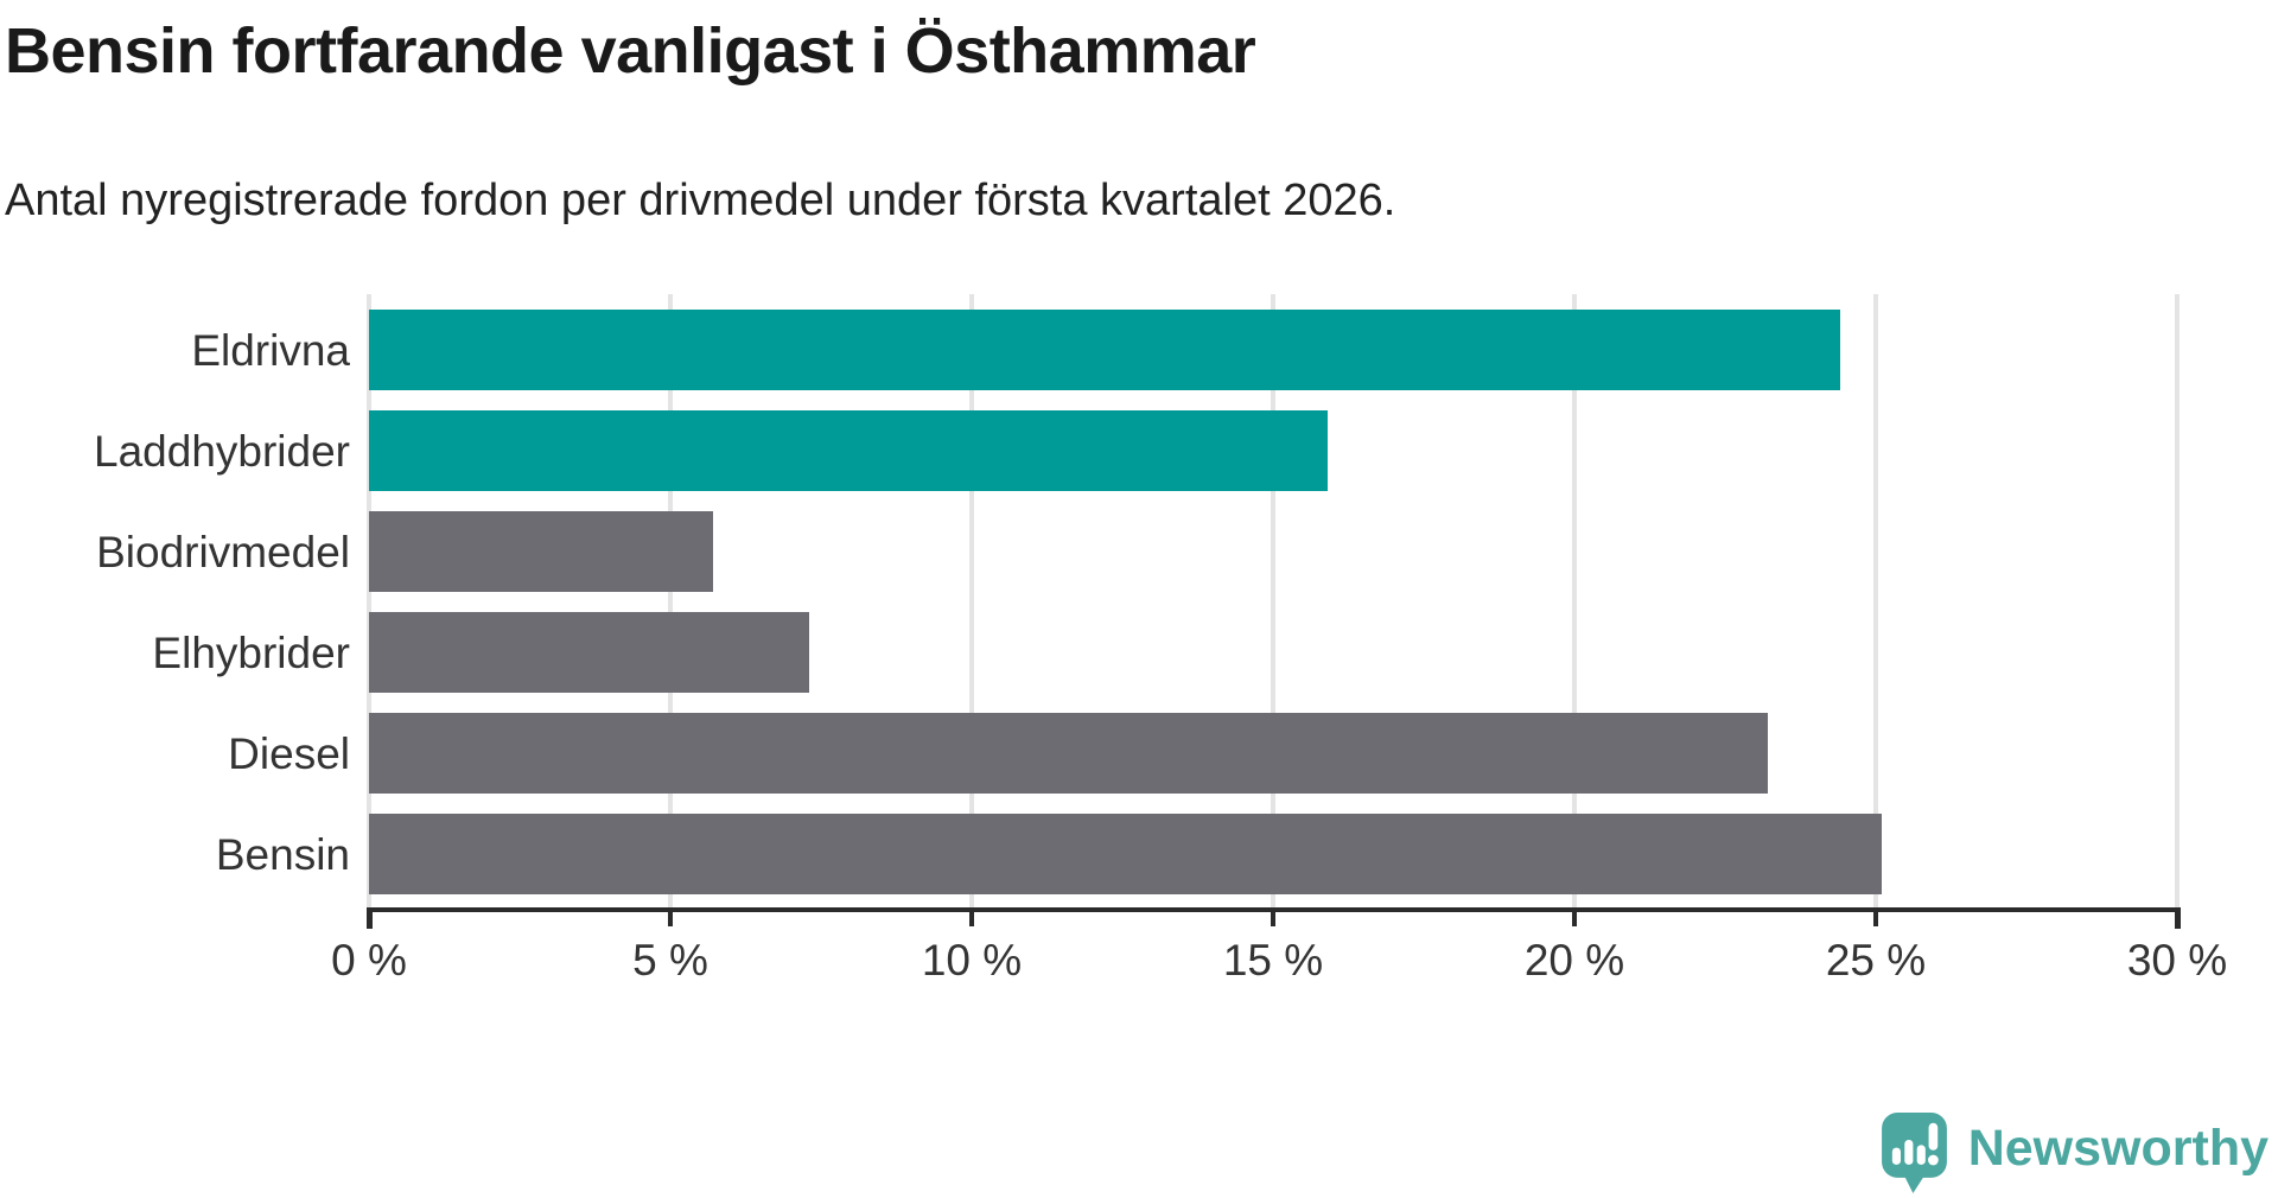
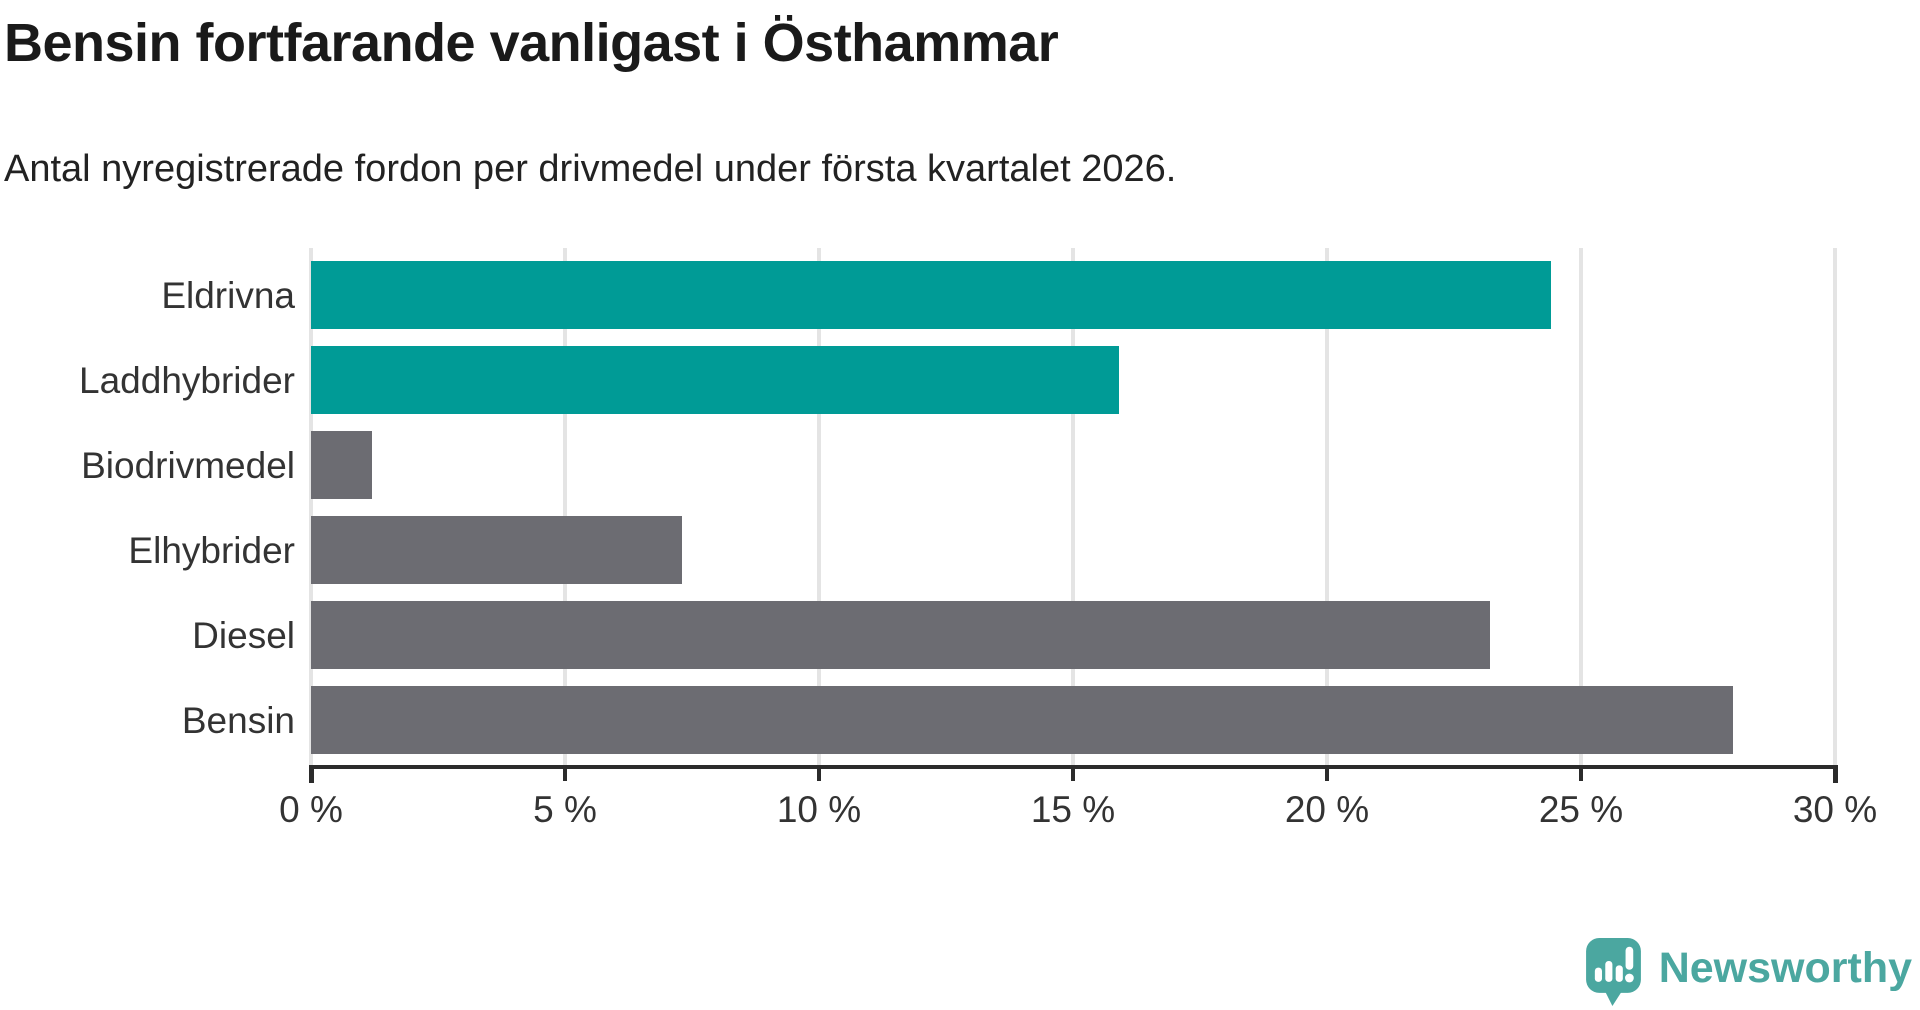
Biodrivmedel: 5.7% -> 1.2%
Bensin: 25.1% -> 28.0%
